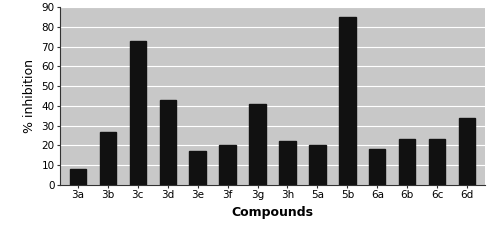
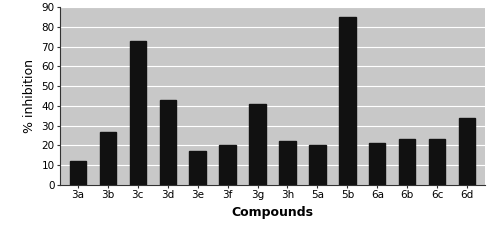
3a: 8 -> 12
6a: 18 -> 21
